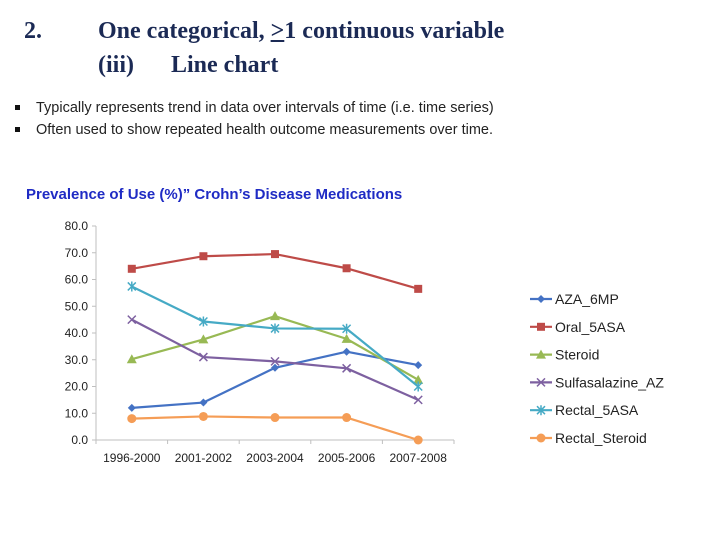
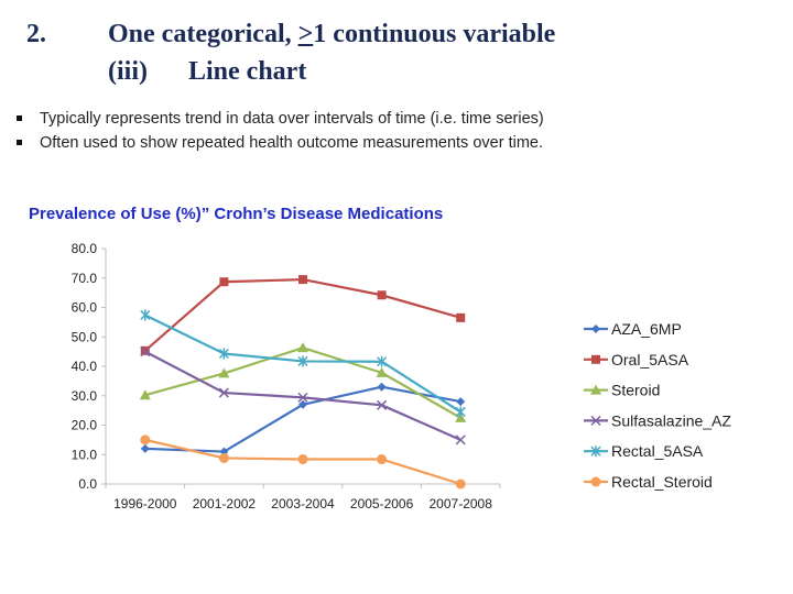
Oral_5ASA/1996-2000: 64 -> 45
Rectal_Steroid/1996-2000: 8 -> 15
AZA_6MP/2001-2002: 14 -> 11
Rectal_5ASA/2007-2008: 20 -> 24
